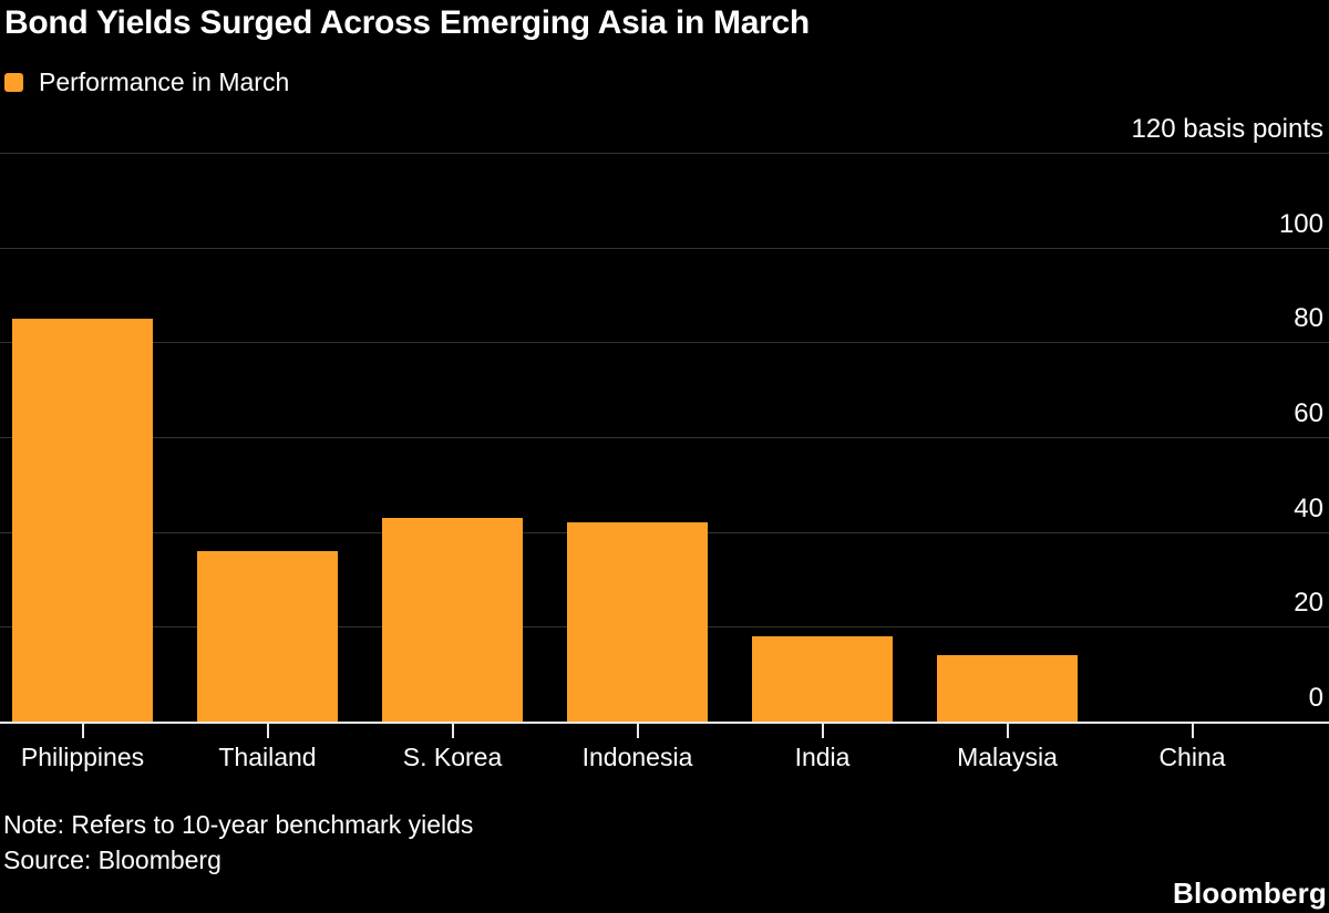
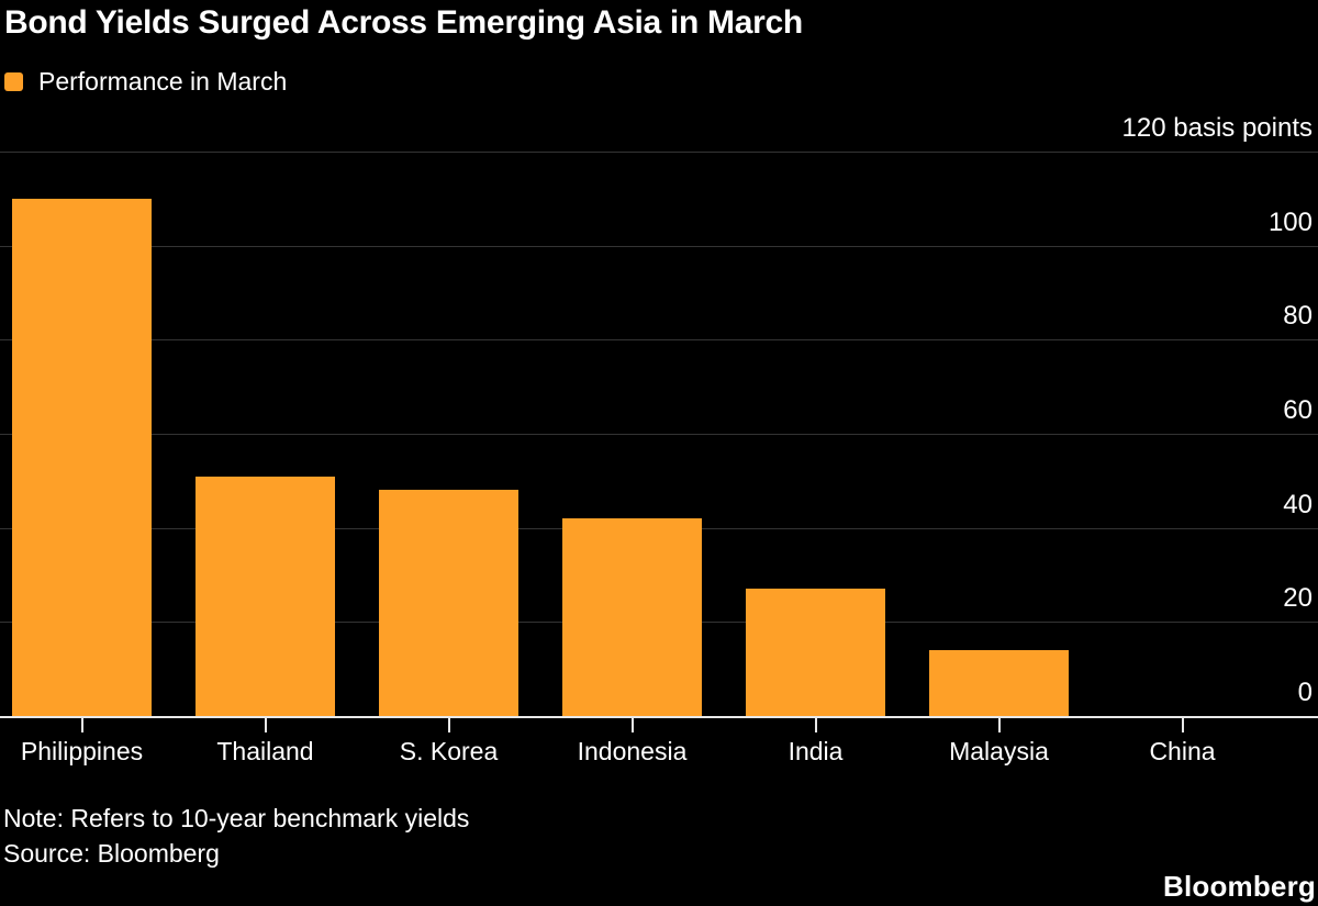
Philippines: 85 -> 110
Thailand: 36 -> 51
S. Korea: 43 -> 48
India: 18 -> 27
